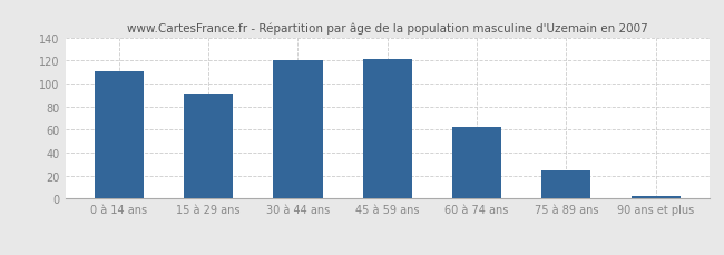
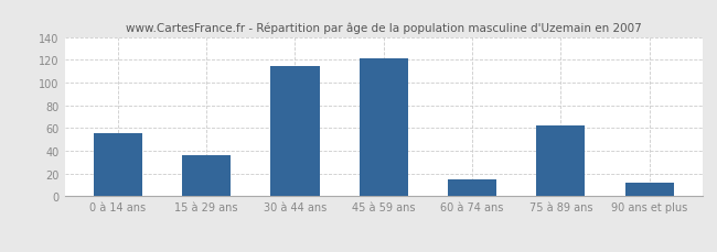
0 à 14 ans: 111 -> 55
15 à 29 ans: 91 -> 36
30 à 44 ans: 120 -> 114
60 à 74 ans: 62 -> 15
75 à 89 ans: 25 -> 62
90 ans et plus: 2 -> 12
